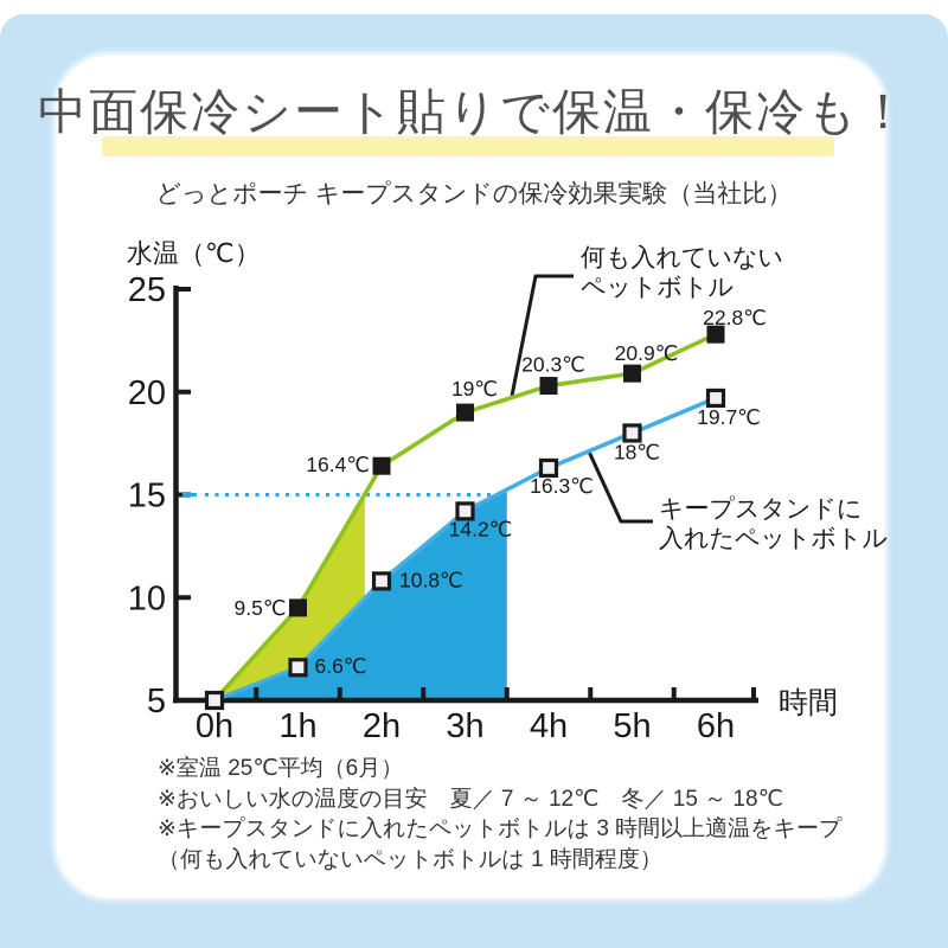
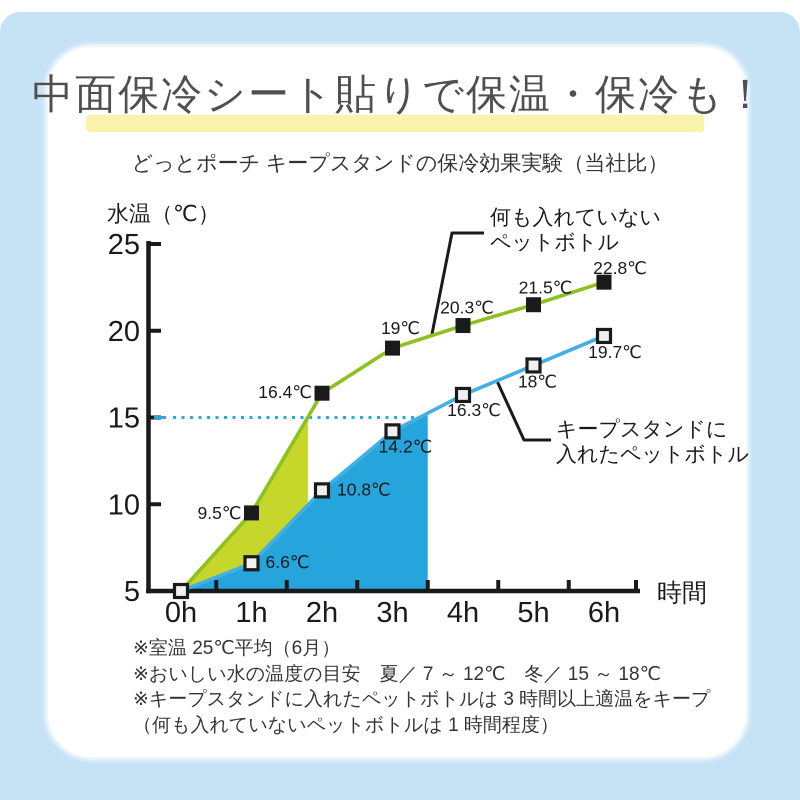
何も入れていないペットボトル/5: 20.9 -> 21.5
